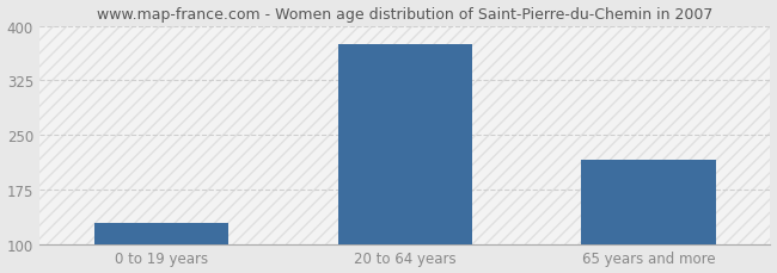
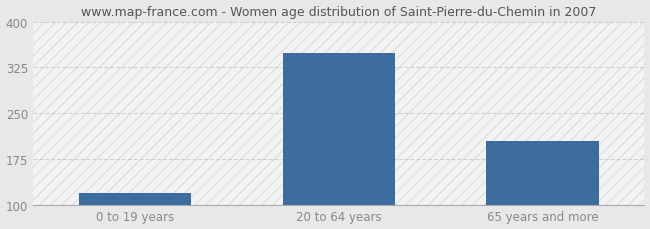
0 to 19 years: 130 -> 120
20 to 64 years: 374 -> 348
65 years and more: 216 -> 205
